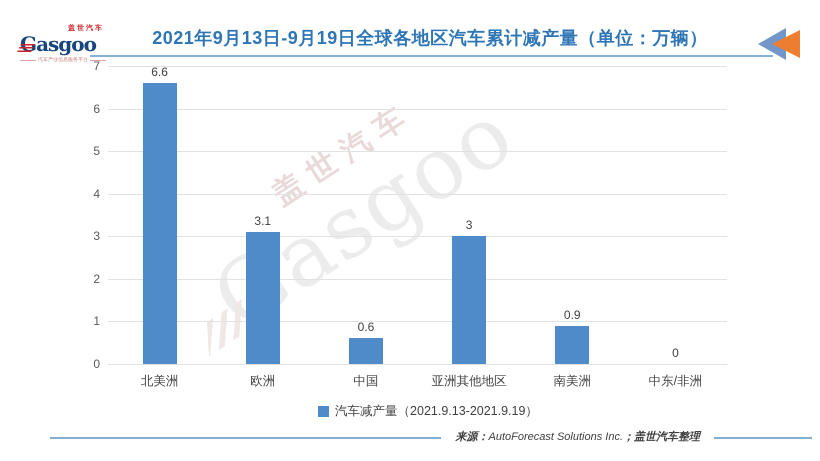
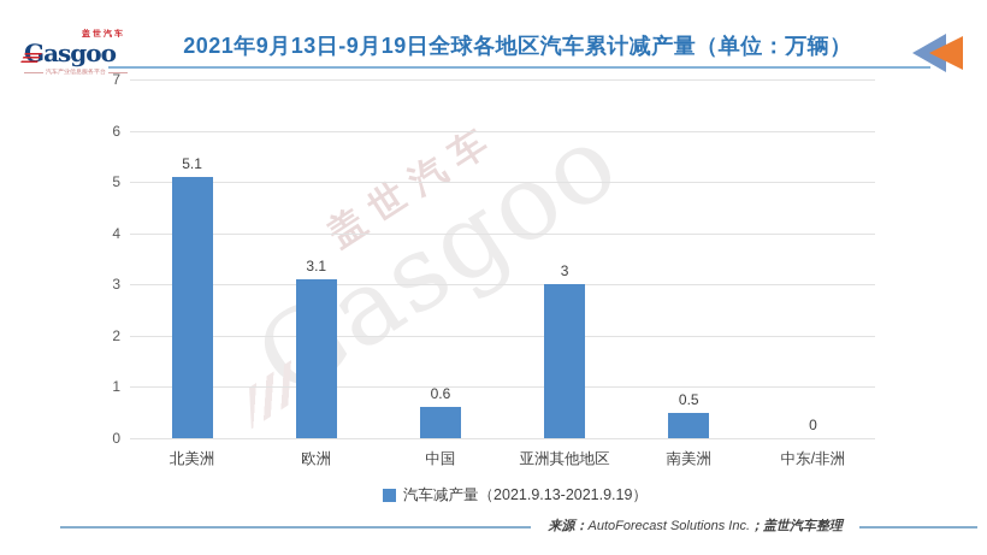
北美洲: 6.6 -> 5.1
南美洲: 0.9 -> 0.5
